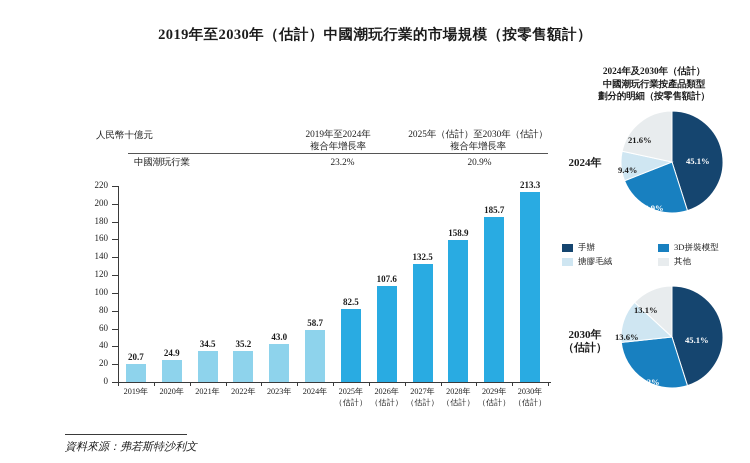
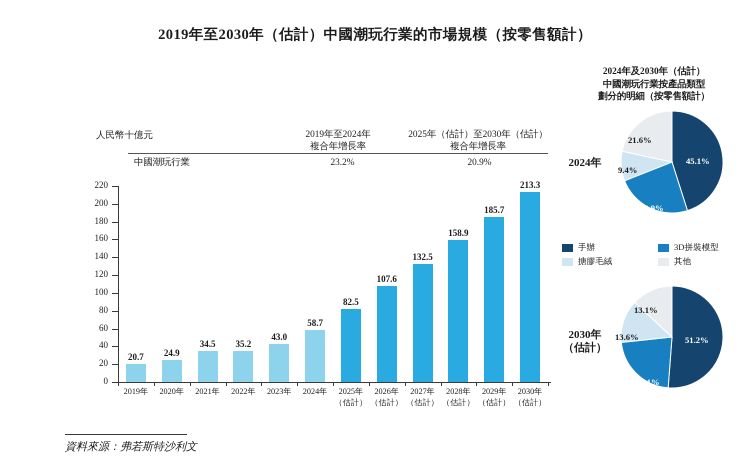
2030年（估計）/手辦: 45.1% -> 51.2%
2030年（估計）/3D拼裝模型: 28.2% -> 22.1%
